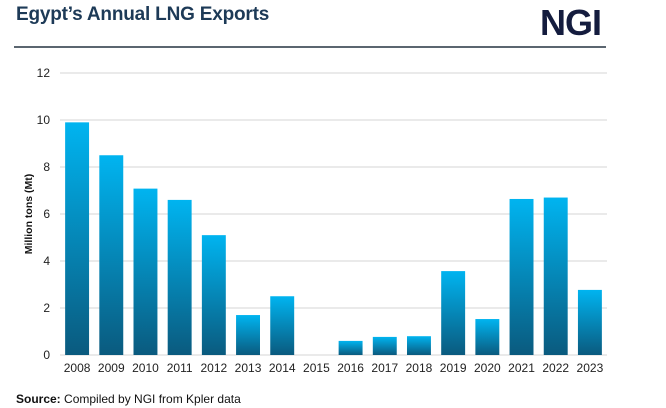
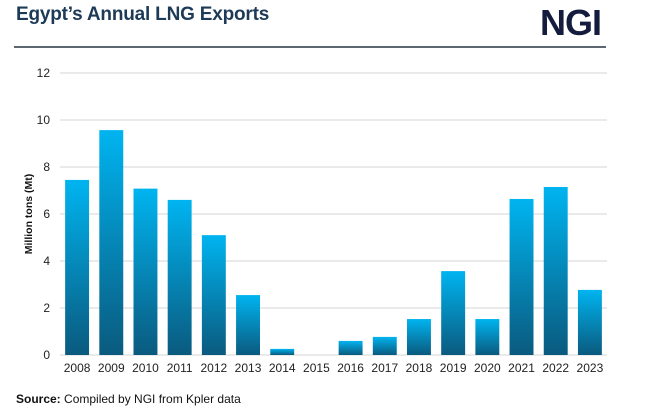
2008: 9.9 -> 7.5
2009: 8.5 -> 9.6
2013: 1.7 -> 2.5
2014: 2.5 -> 0.3
2018: 0.8 -> 1.5
2022: 6.7 -> 7.2
